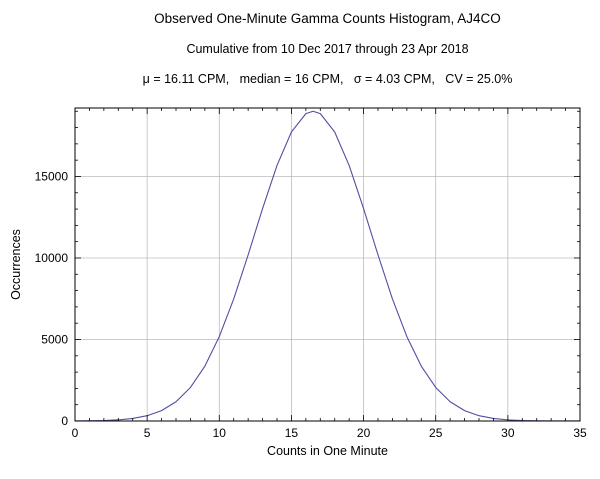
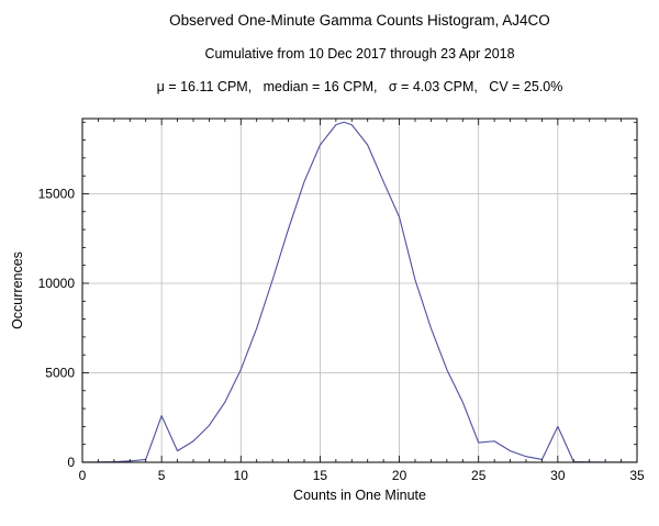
5: 300 -> 2600
20: 13000 -> 13700
25: 2100 -> 1100
30: 100 -> 2000
